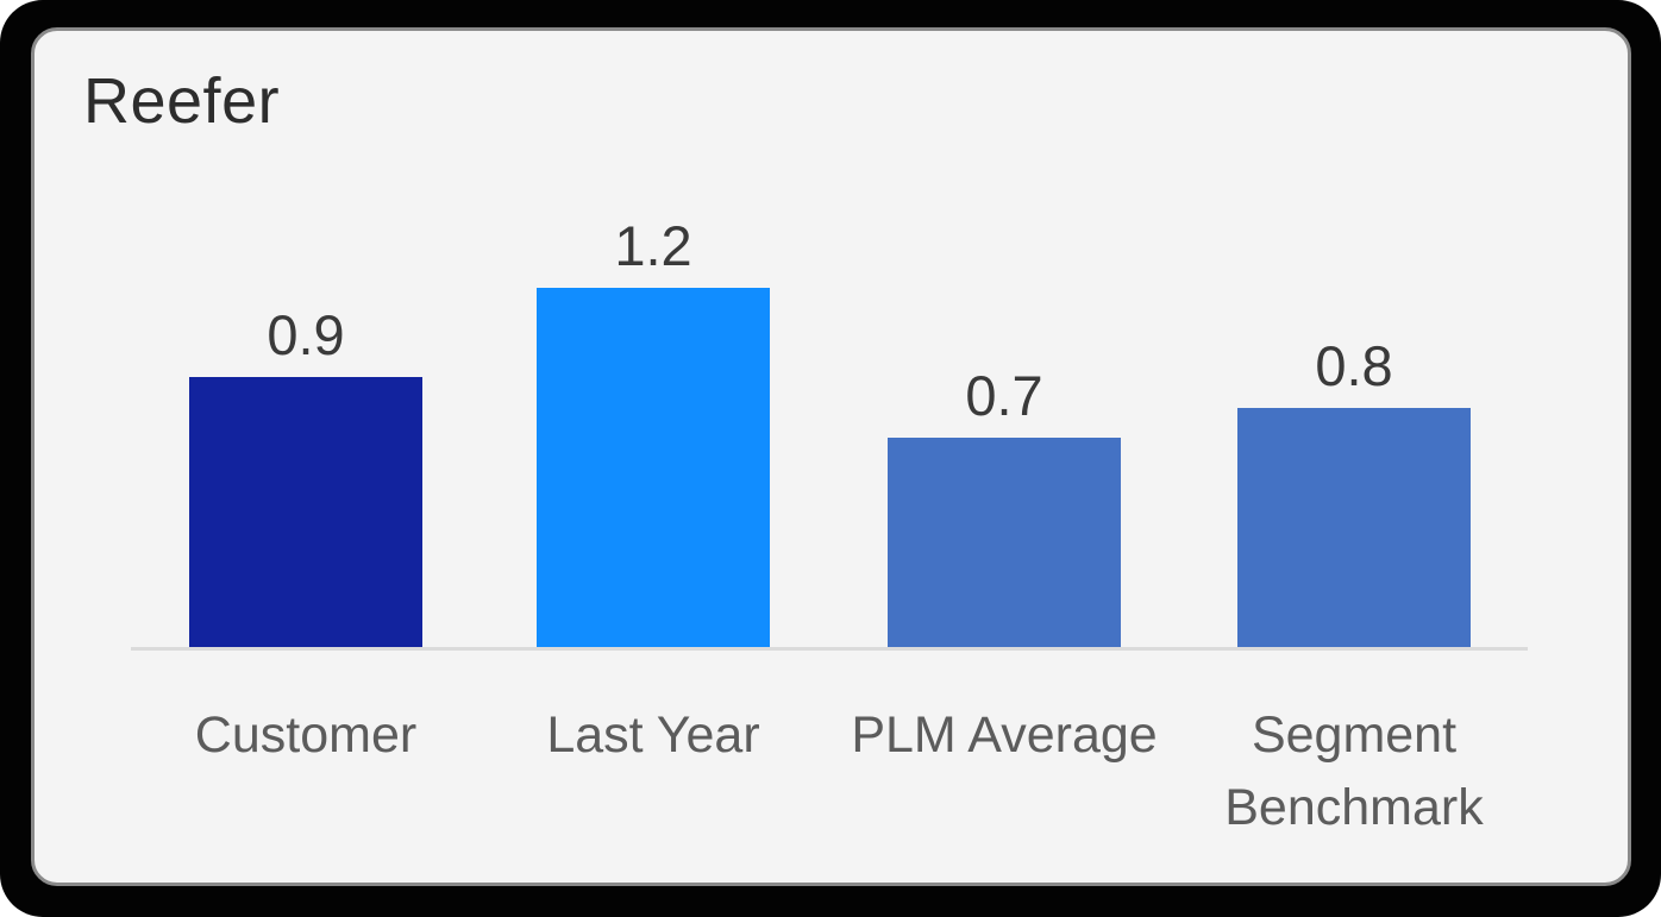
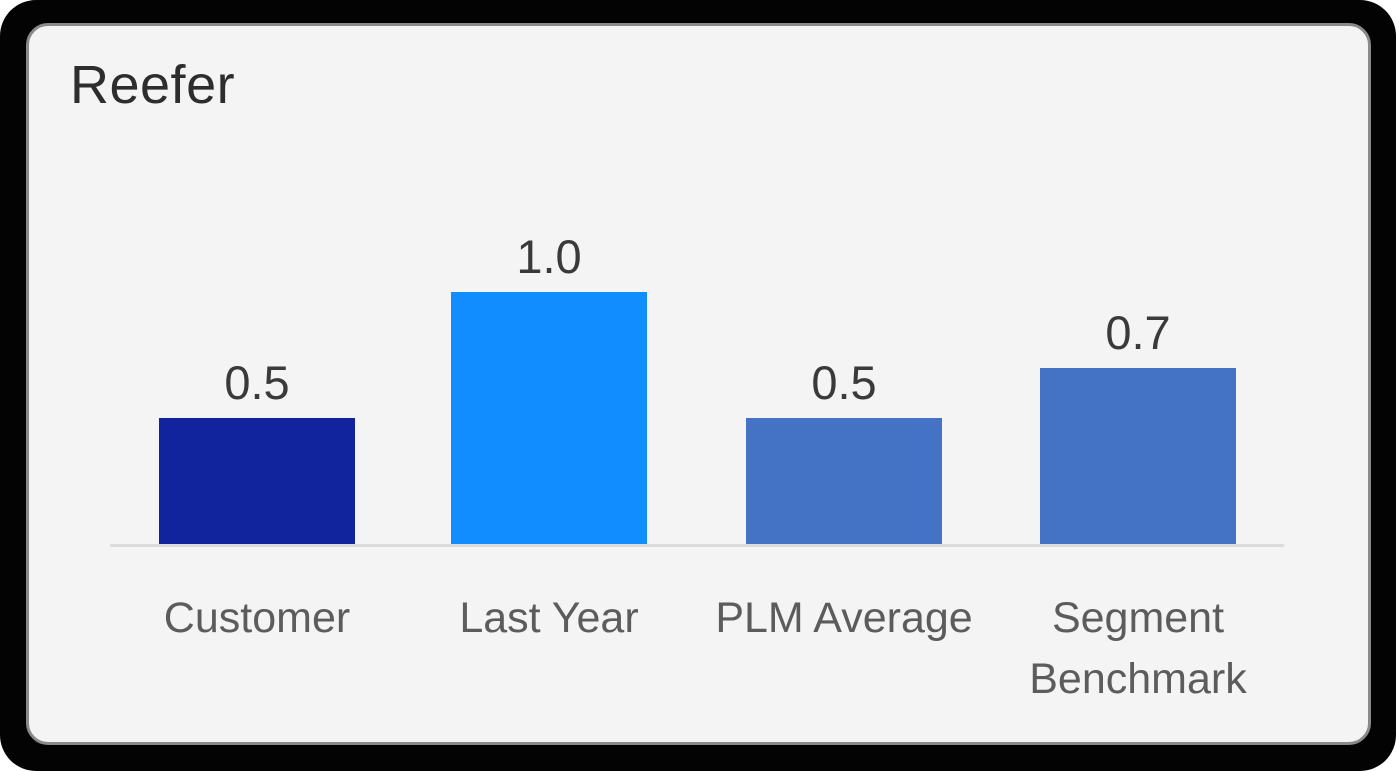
Customer: 0.9 -> 0.5
Last Year: 1.2 -> 1.0
PLM Average: 0.7 -> 0.5
Segment Benchmark: 0.8 -> 0.7
